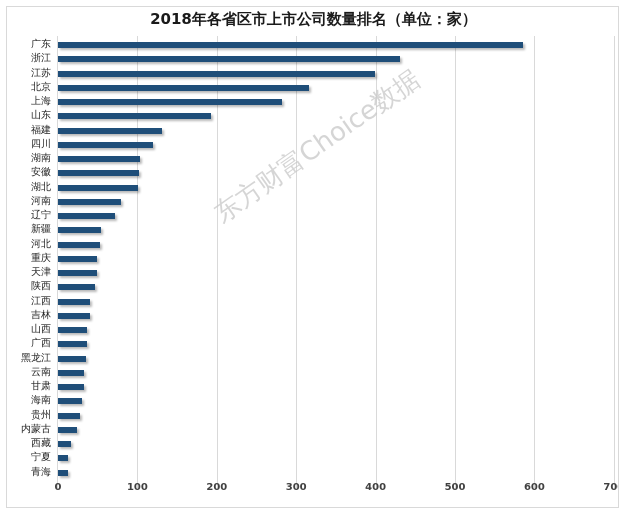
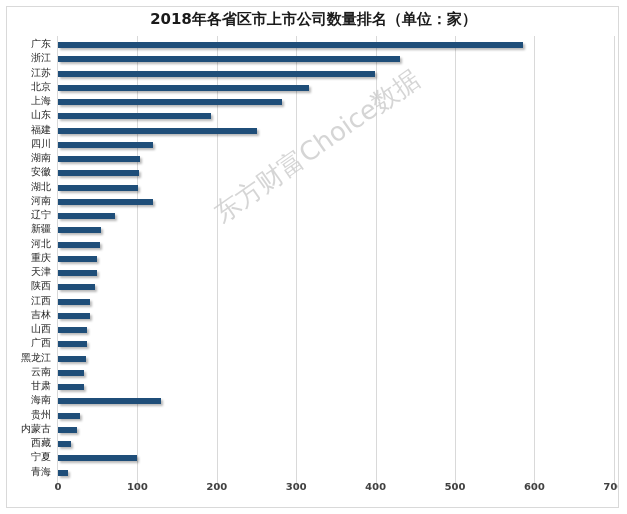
福建: 130 -> 250
河南: 80 -> 120
海南: 30 -> 130
宁夏: 10 -> 100
